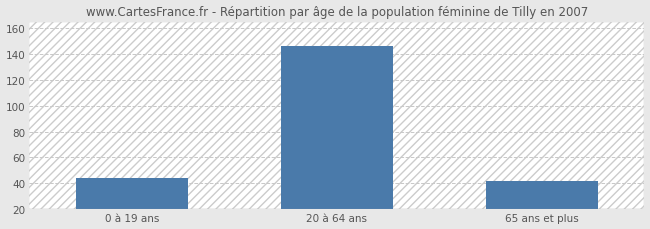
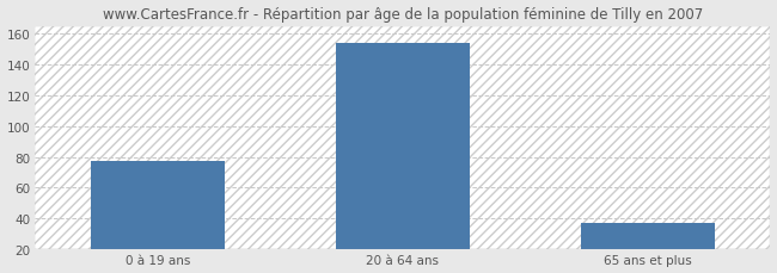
0 à 19 ans: 44 -> 77
20 à 64 ans: 146 -> 154
65 ans et plus: 42 -> 37
